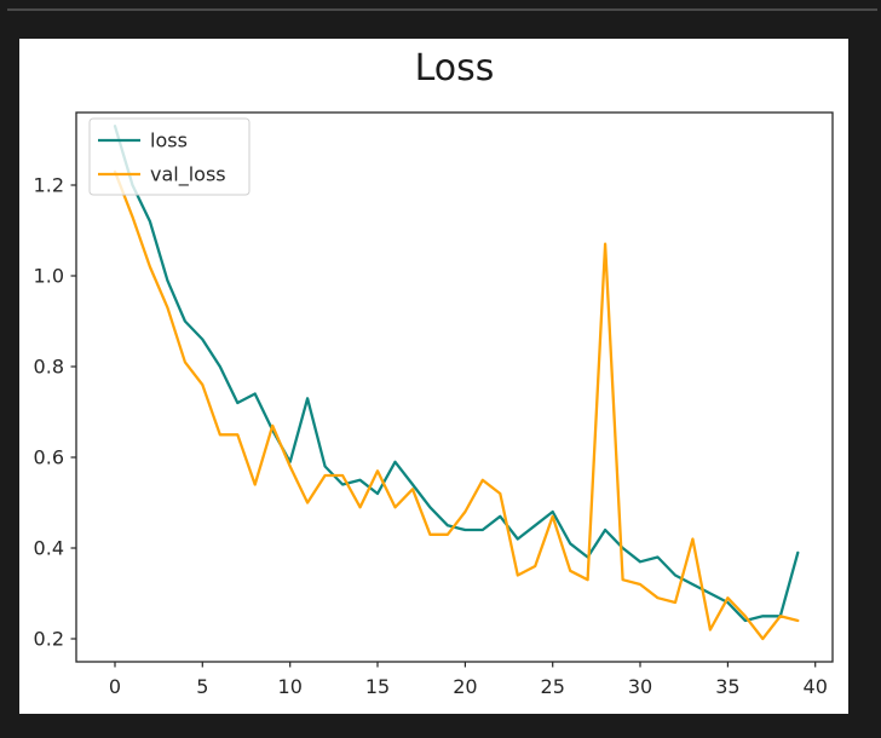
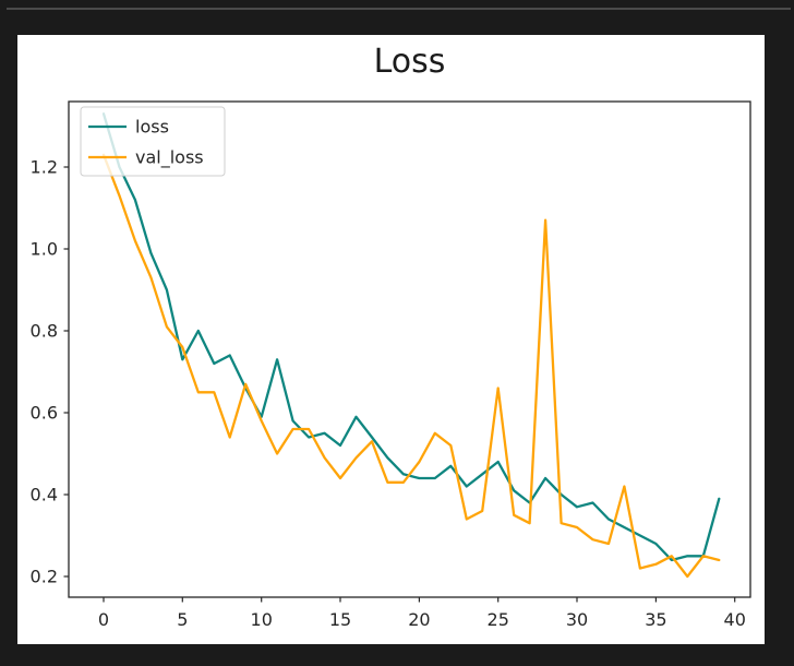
loss/5: 0.86 -> 0.73
val_loss/15: 0.57 -> 0.44
val_loss/25: 0.47 -> 0.66
val_loss/35: 0.29 -> 0.23
